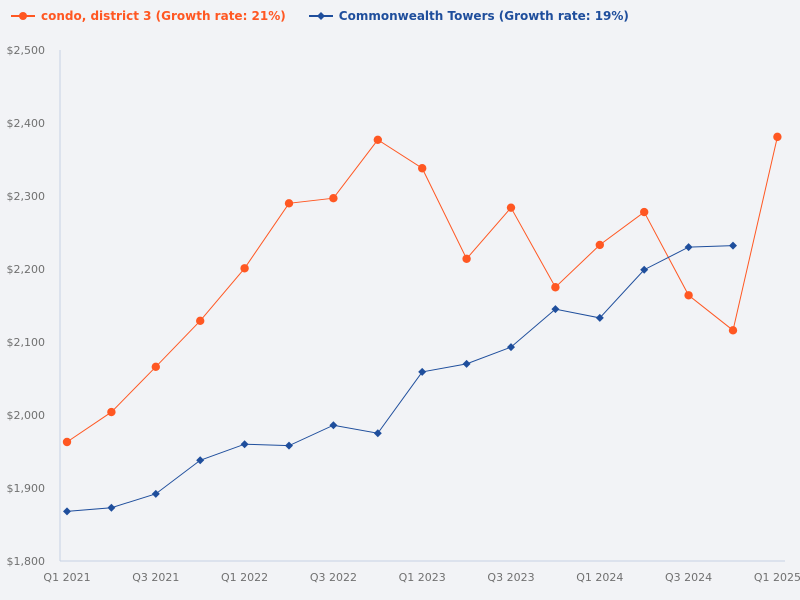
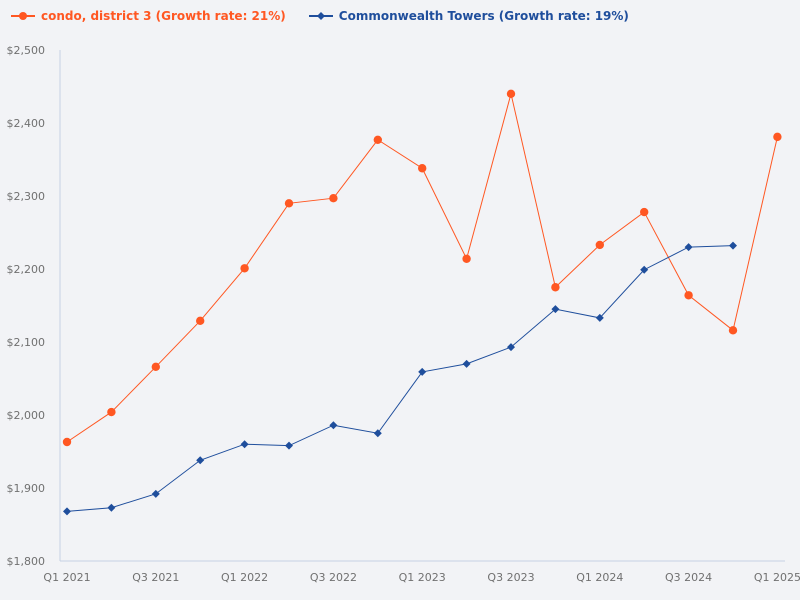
condo, district 3 (Growth rate: 21%)/Q3 2023: $2280 -> $2440
